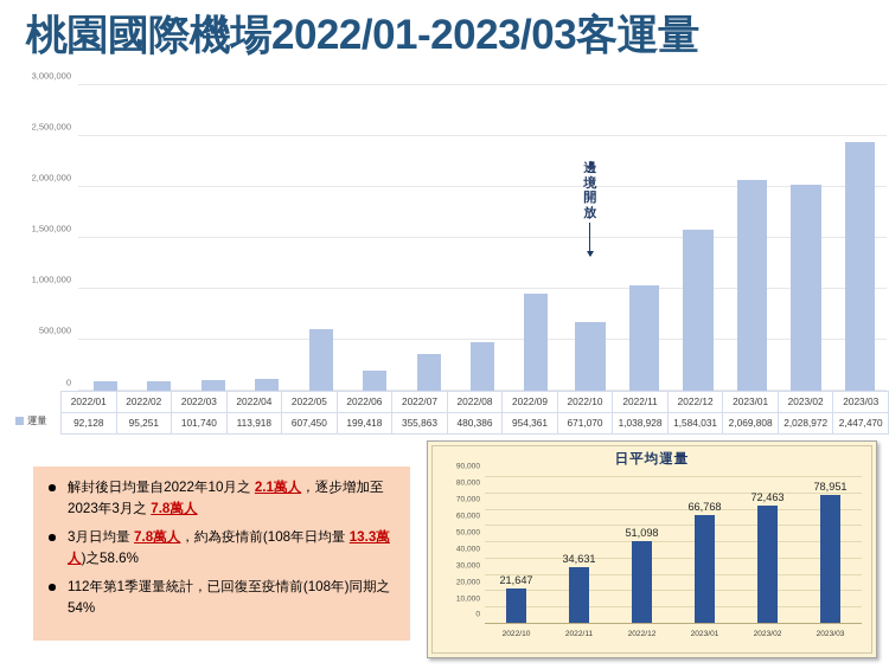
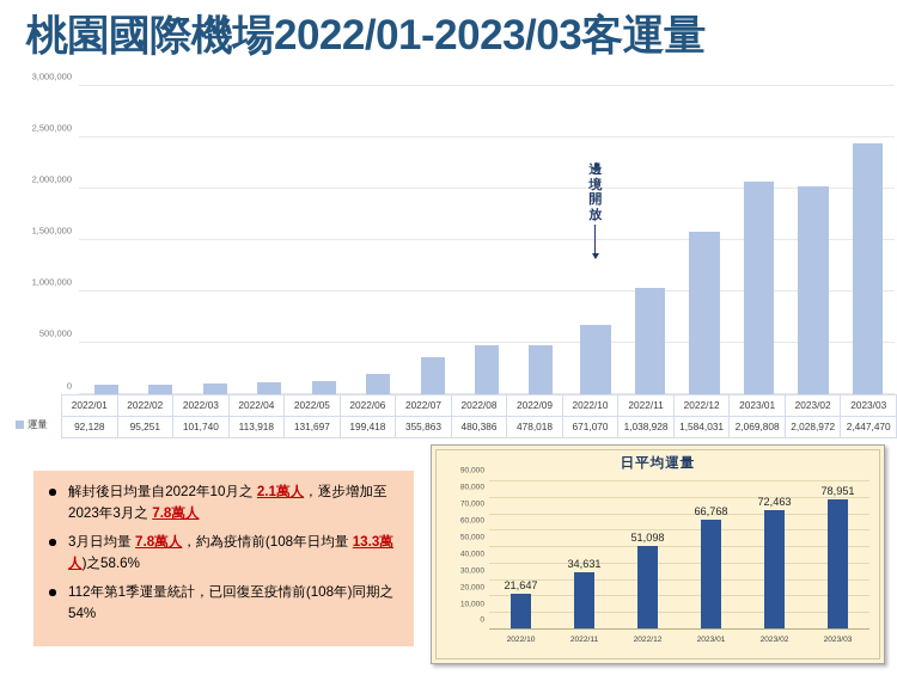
桃園國際機場2022/01-2023/03客運量/2022/05: 607,450 -> 131,697
桃園國際機場2022/01-2023/03客運量/2022/09: 954,361 -> 478,018
